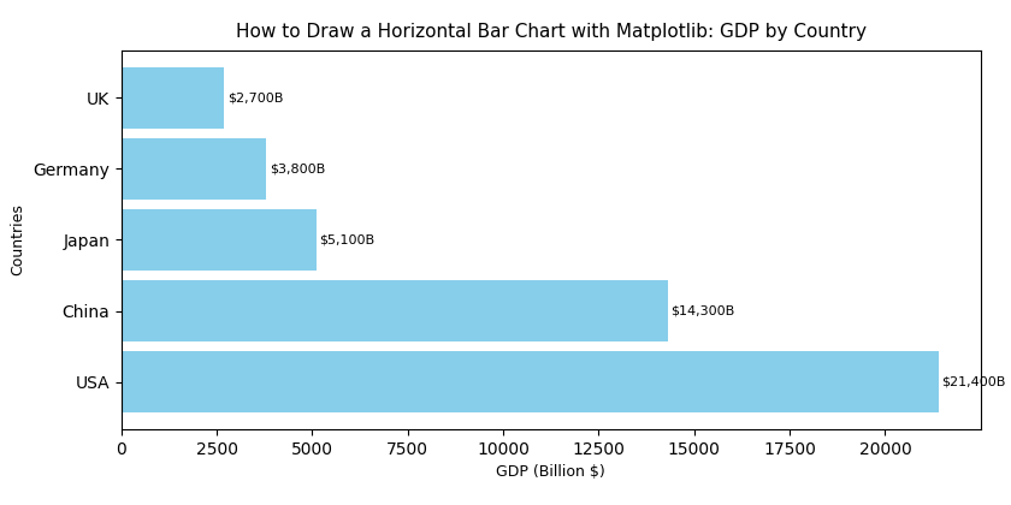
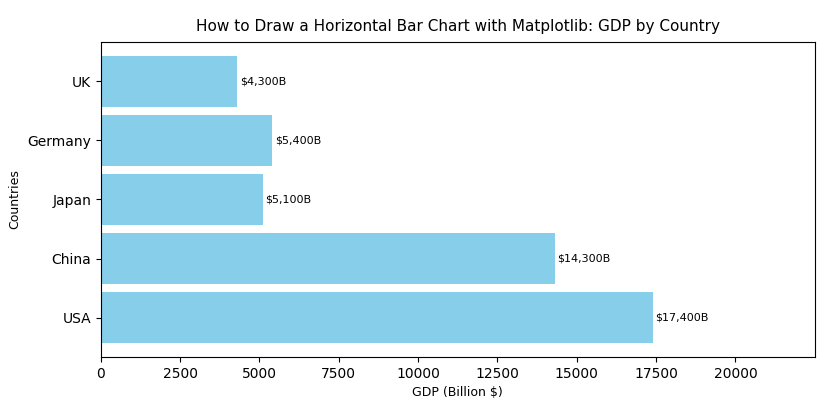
UK: $2,700B -> $4,300B
Germany: $3,800B -> $5,400B
USA: $21,400B -> $17,400B
